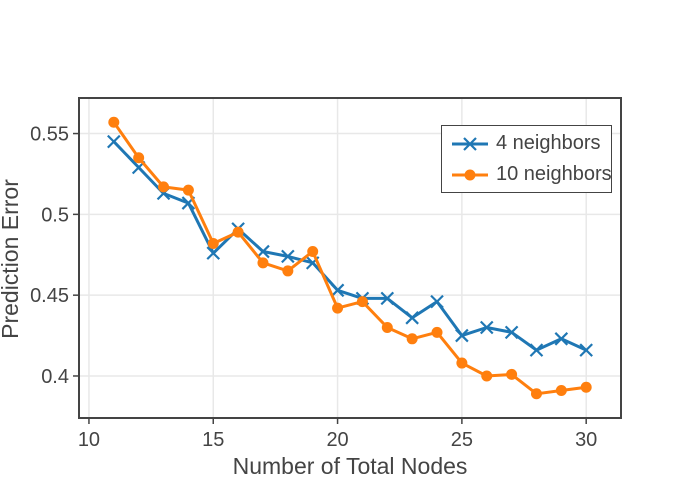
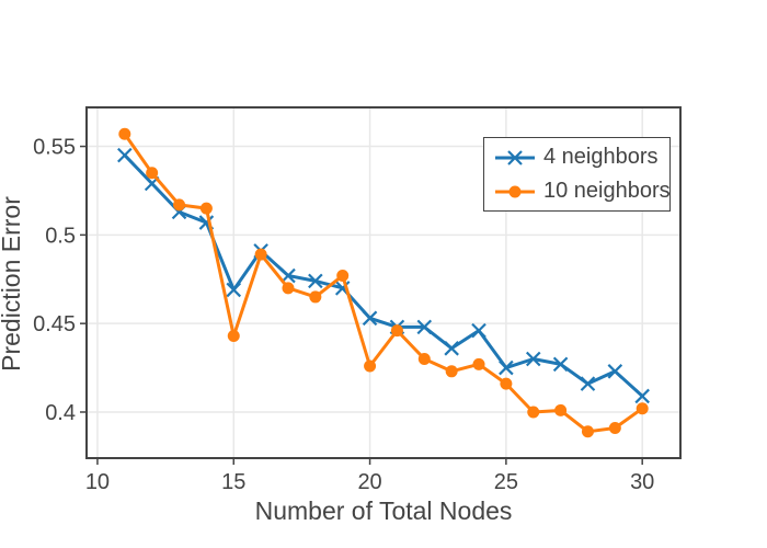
4 neighbors/15: 0.476 -> 0.469
10 neighbors/15: 0.482 -> 0.443
10 neighbors/20: 0.442 -> 0.426
10 neighbors/25: 0.408 -> 0.416
4 neighbors/30: 0.416 -> 0.409
10 neighbors/30: 0.393 -> 0.402
